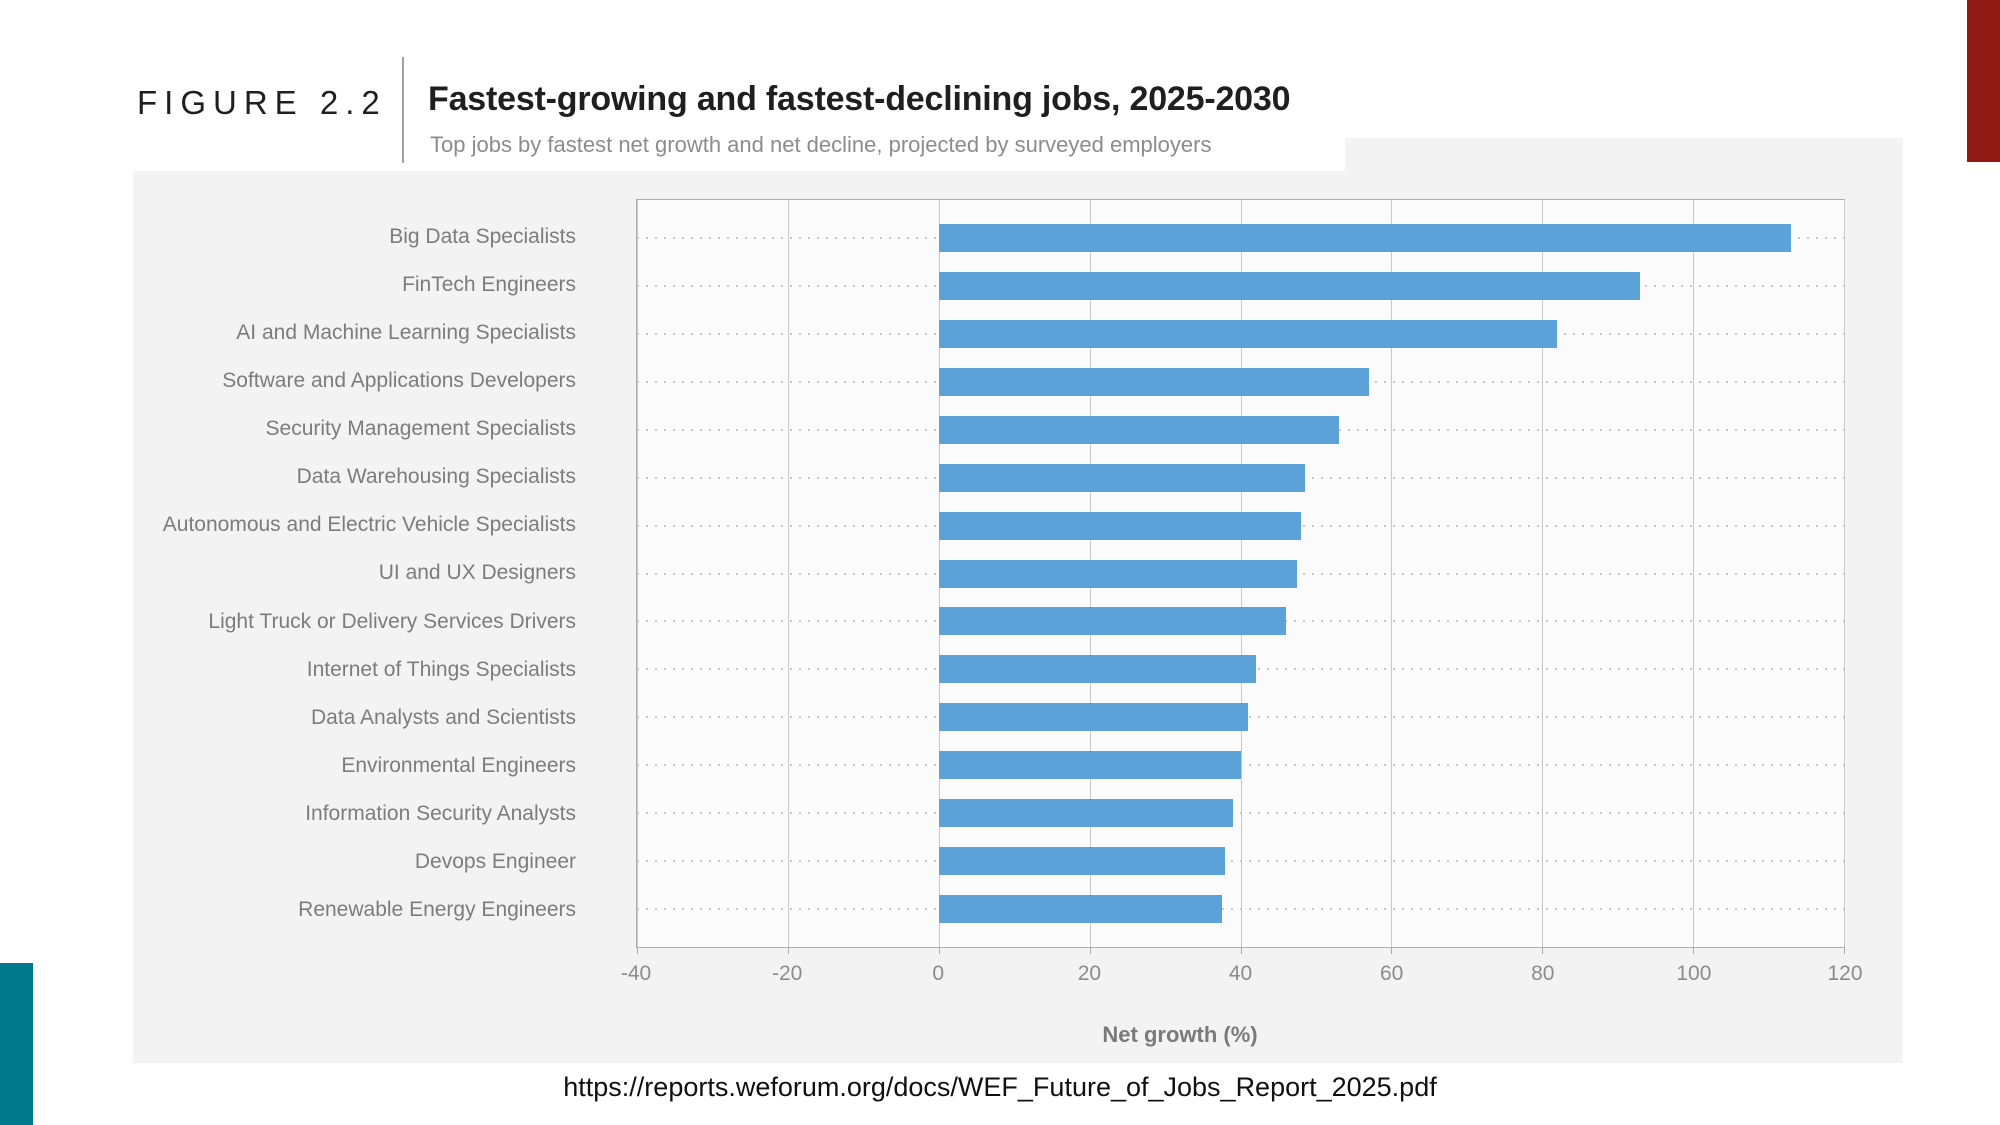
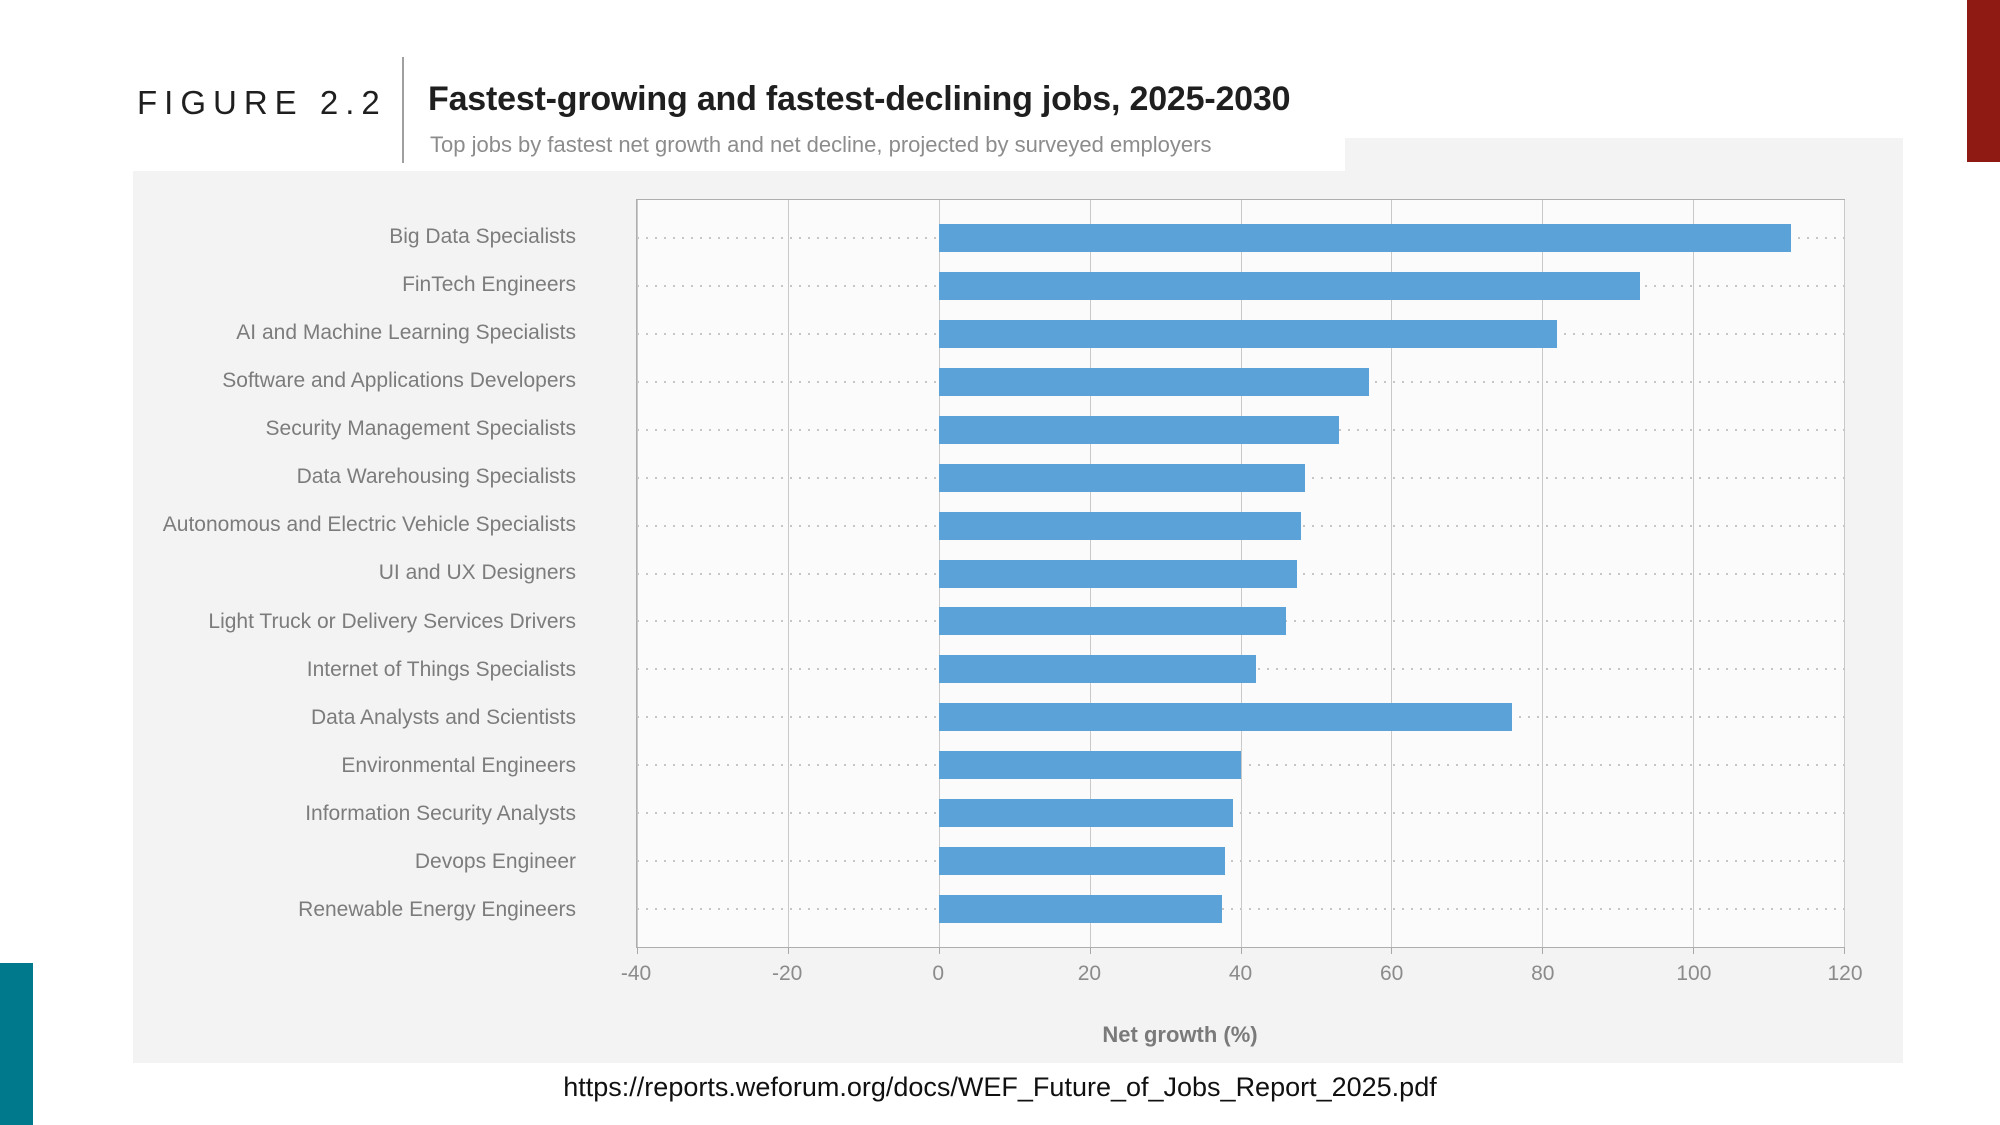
Data Analysts and Scientists: 41 -> 76
